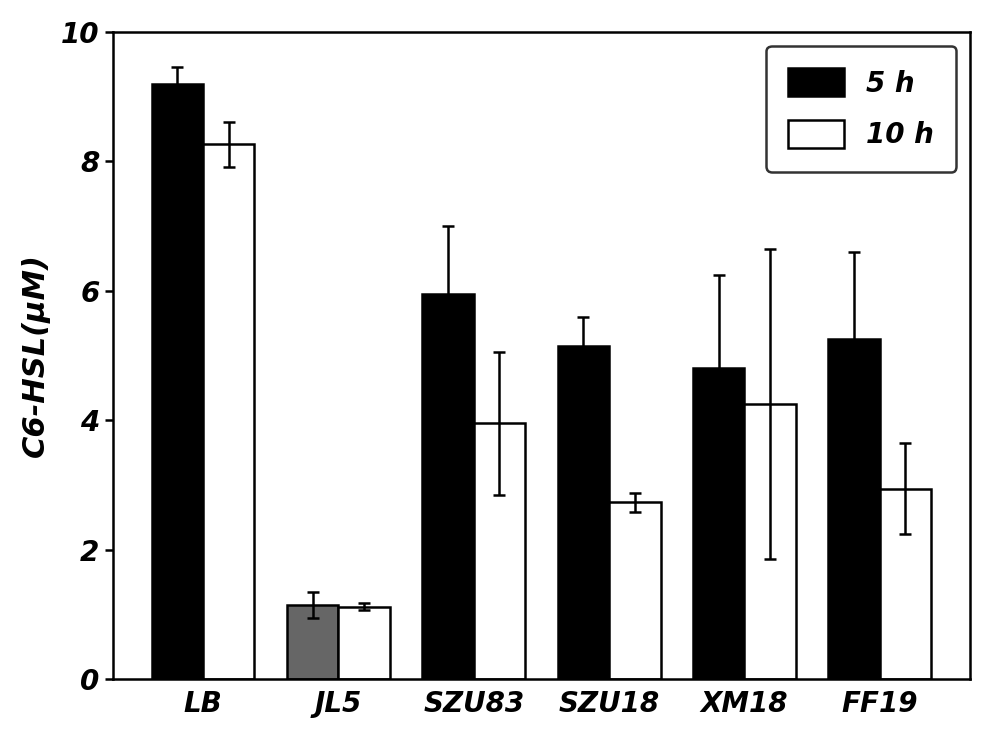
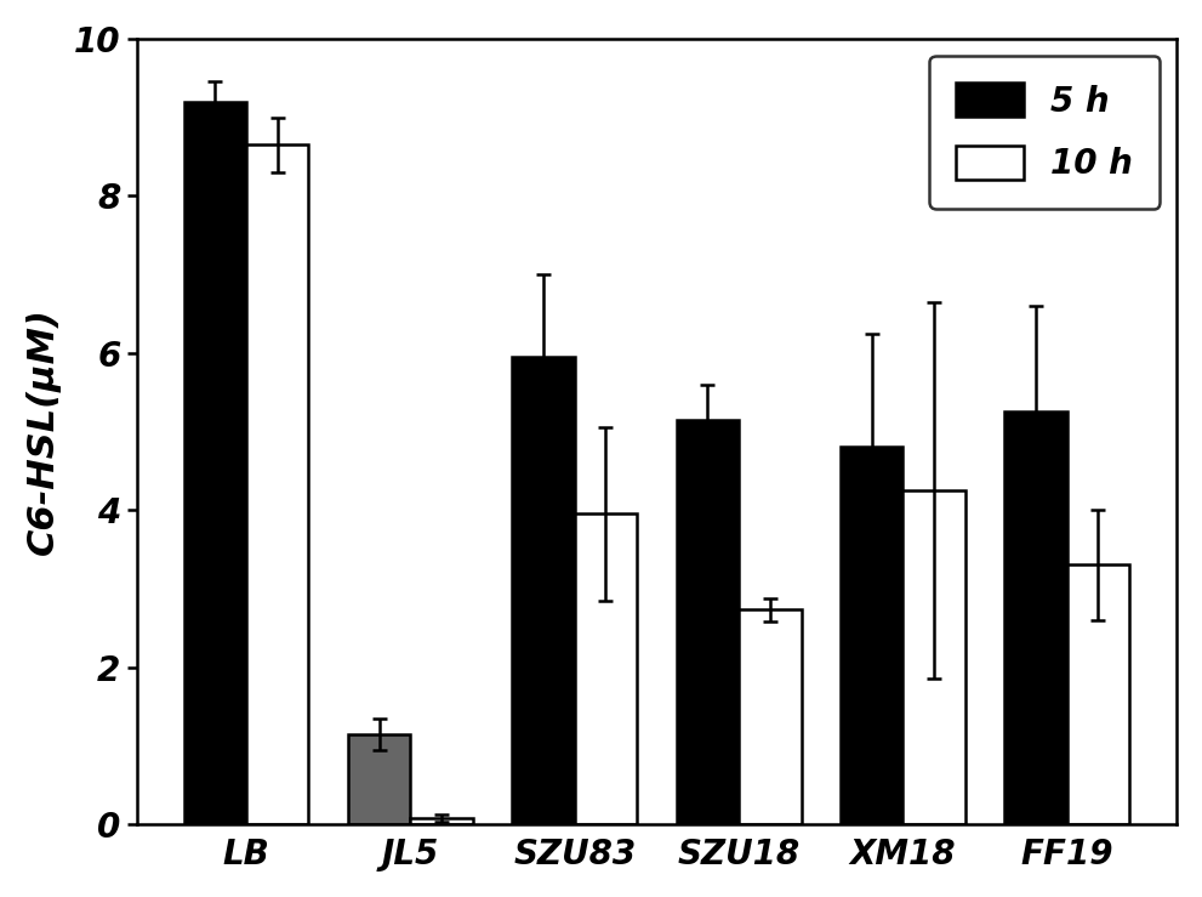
10 h/LB: 8.26 -> 8.65
10 h/JL5: 1.12 -> 0.08
10 h/FF19: 2.94 -> 3.30
